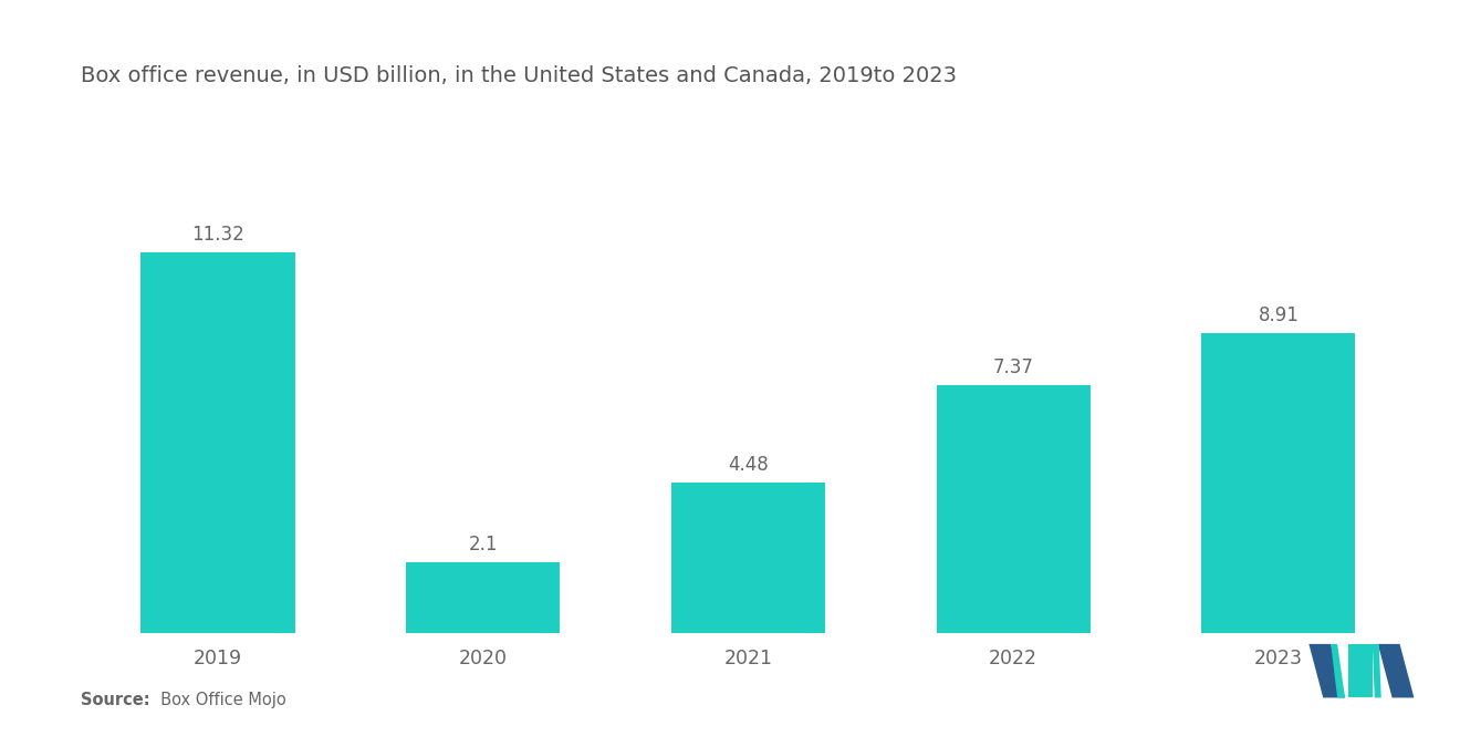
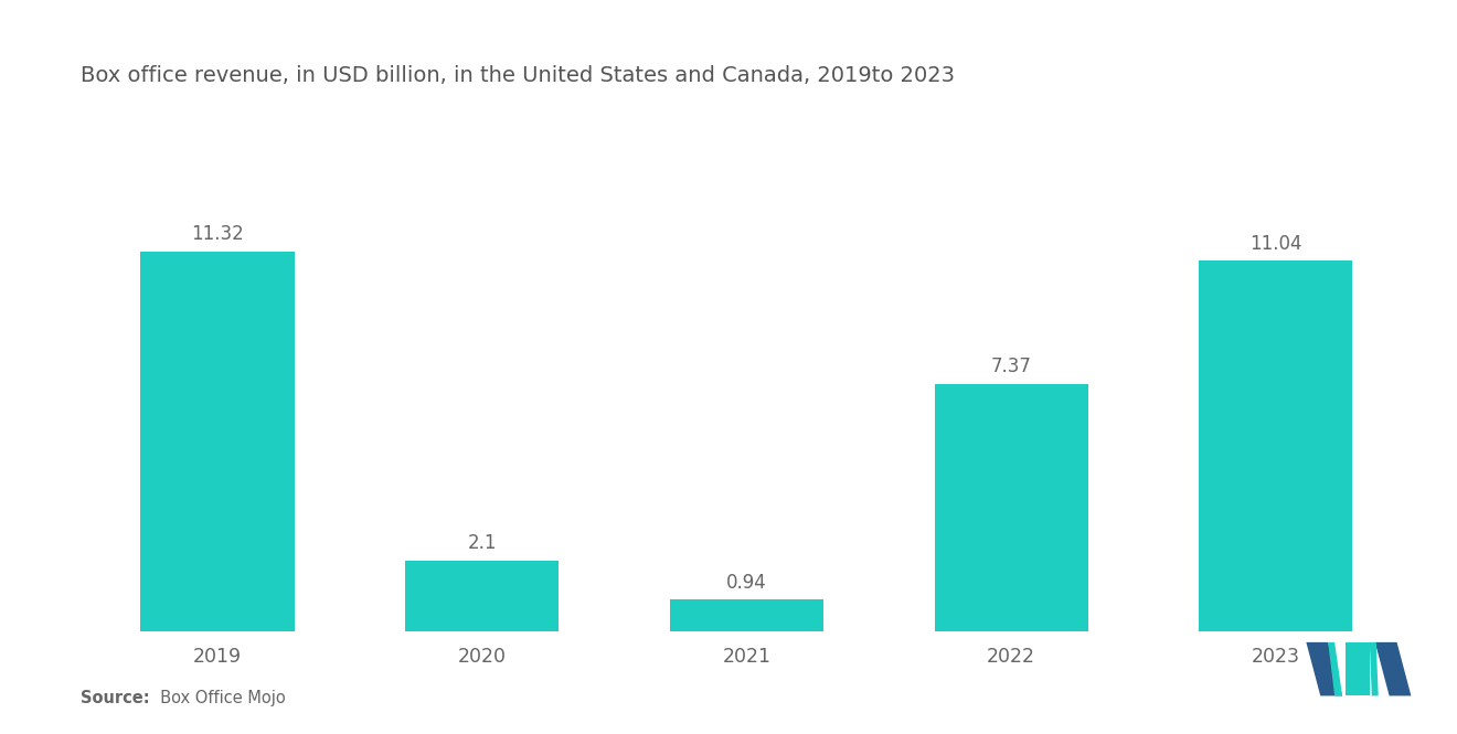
2021: 4.48 -> 0.94
2023: 8.91 -> 11.04
